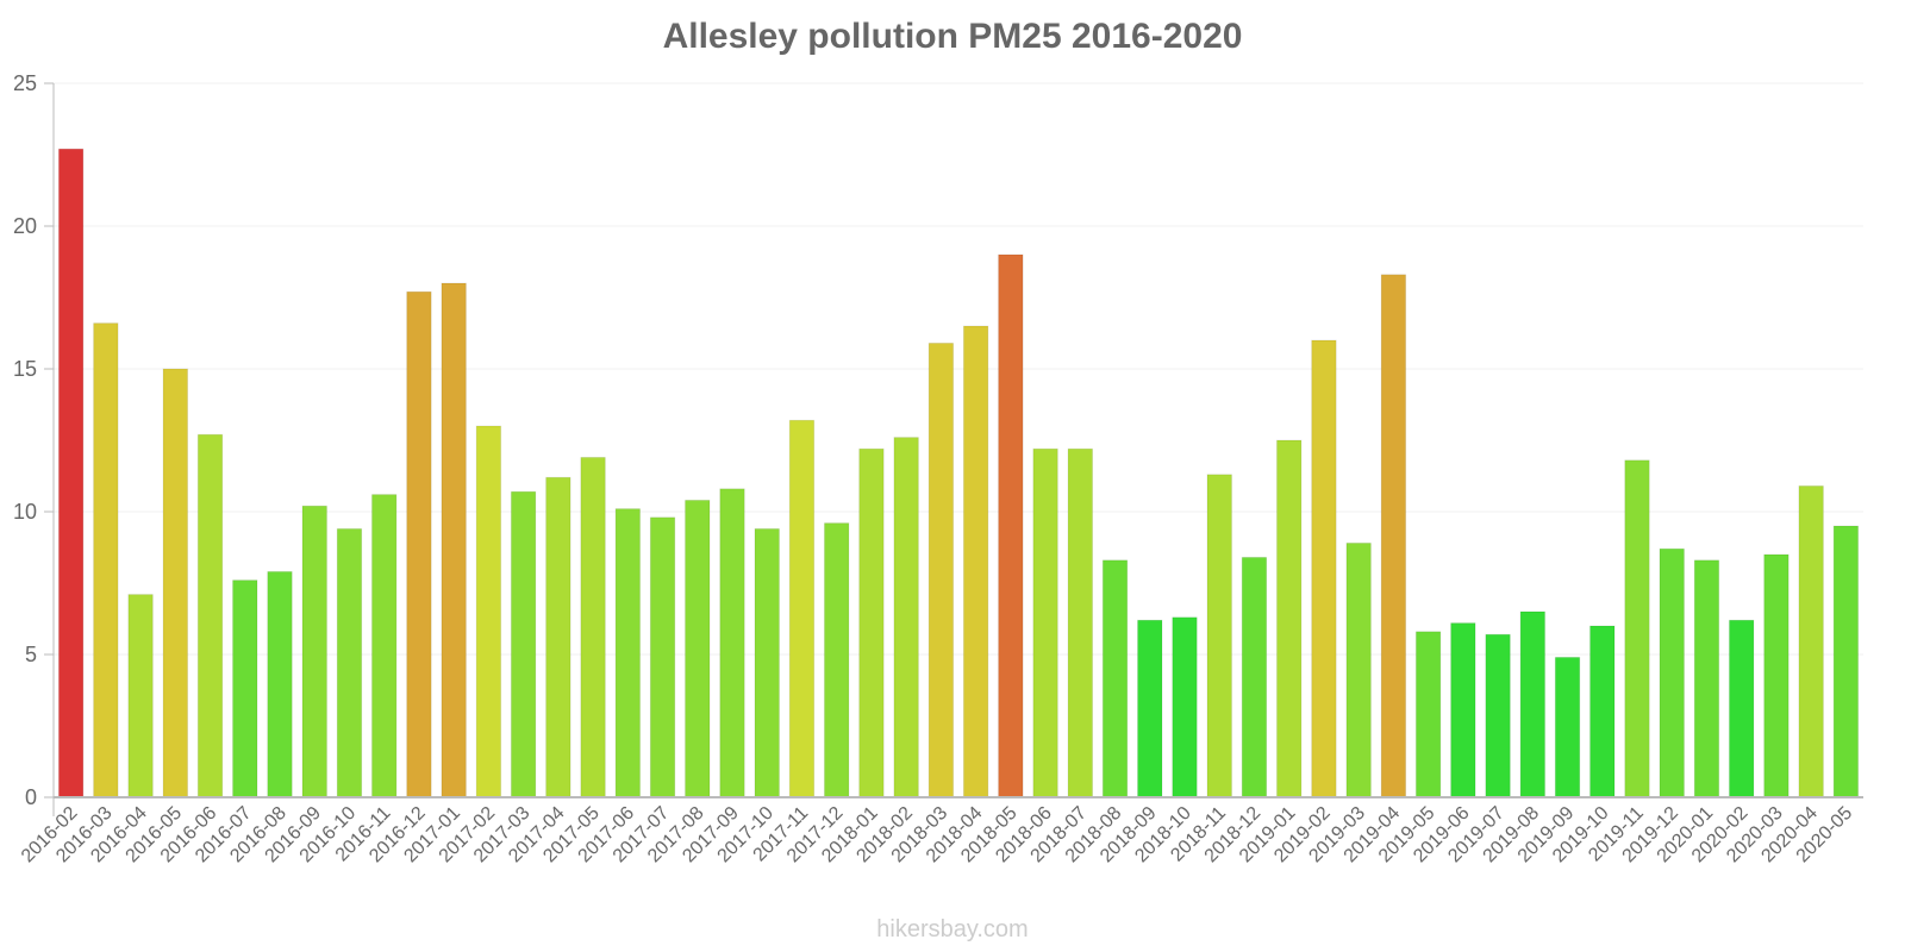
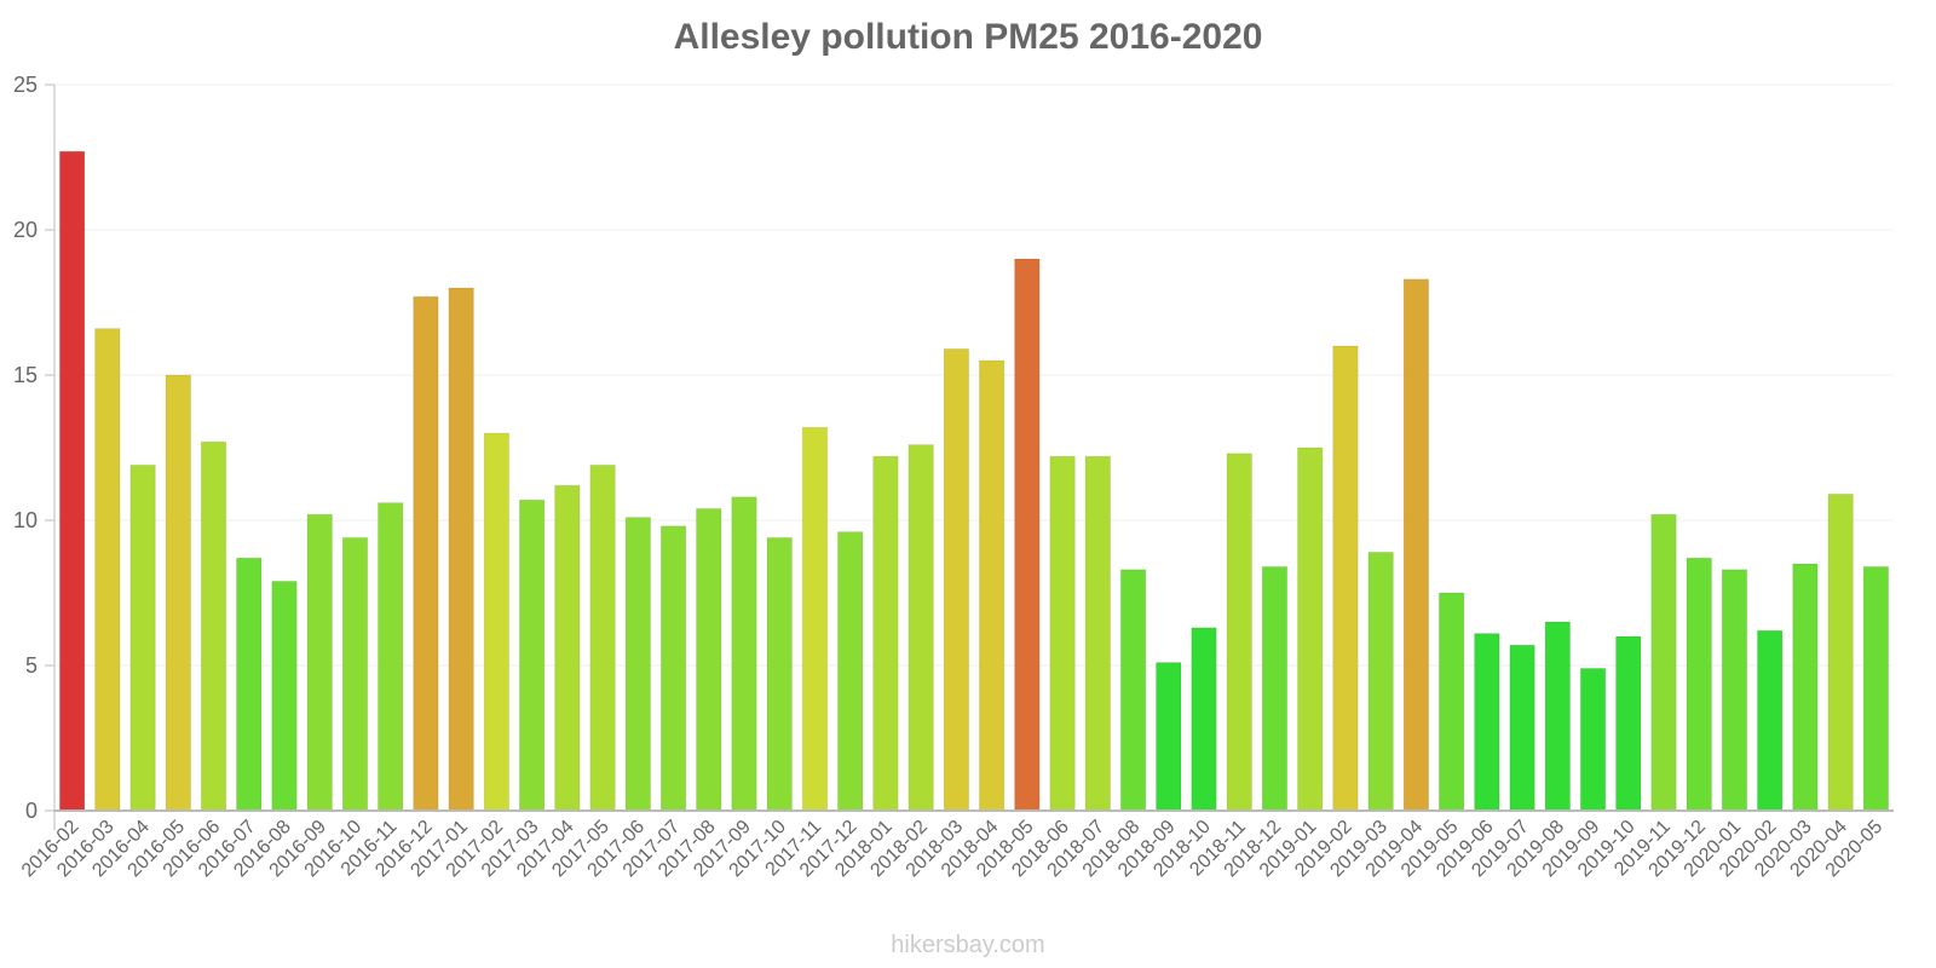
2016-04: 7.1 -> 11.9
2016-07: 7.6 -> 8.7
2018-04: 16.5 -> 15.5
2018-09: 6.2 -> 5.1
2018-11: 11.3 -> 12.3
2019-05: 5.8 -> 7.5
2019-11: 11.8 -> 10.2
2020-05: 9.5 -> 8.4
